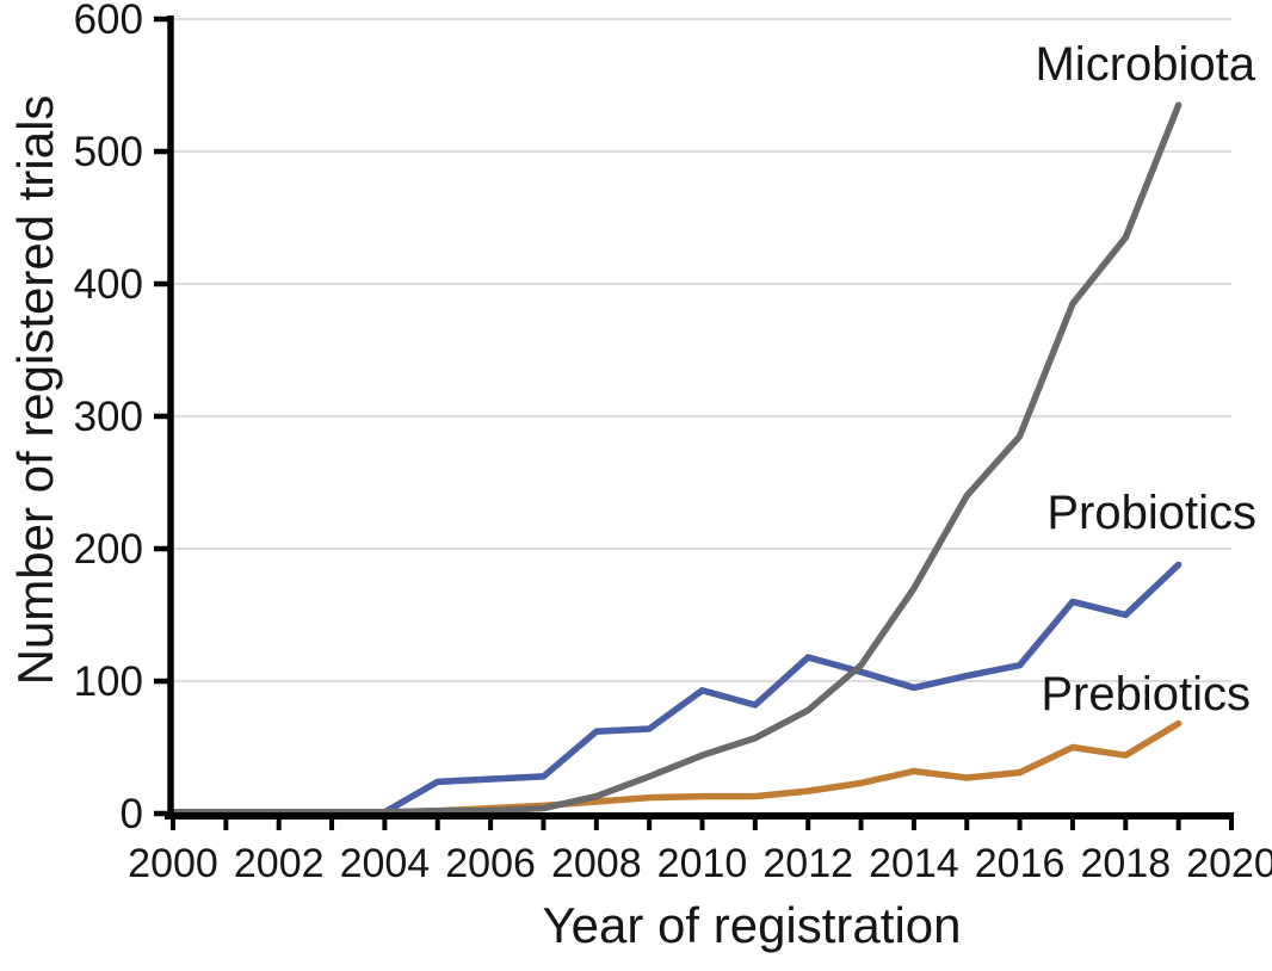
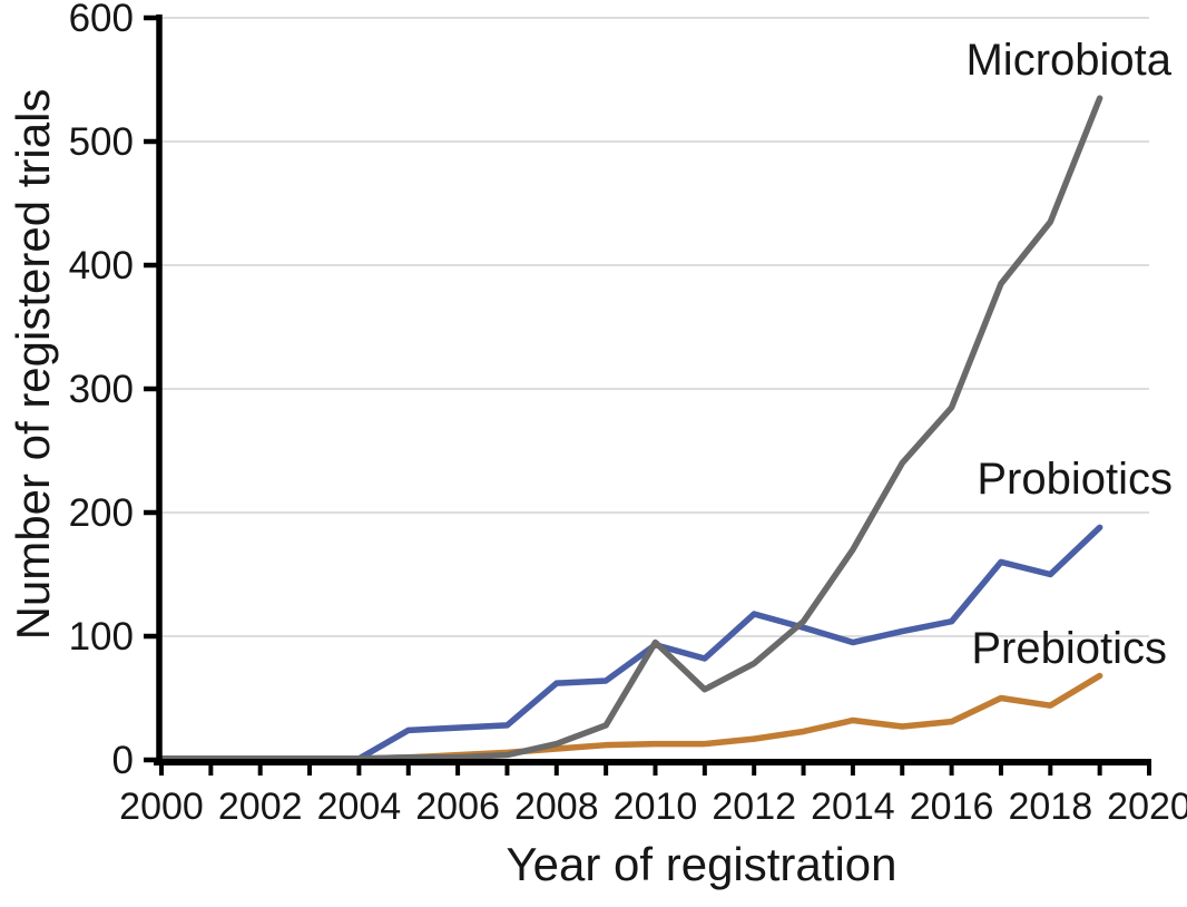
Microbiota/2010: 44 -> 95
